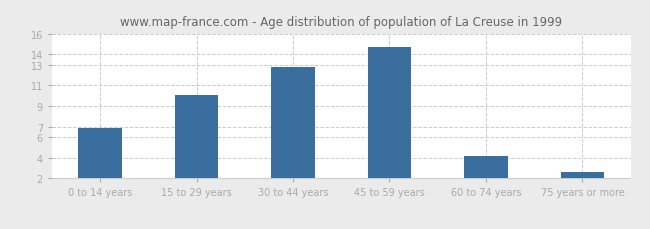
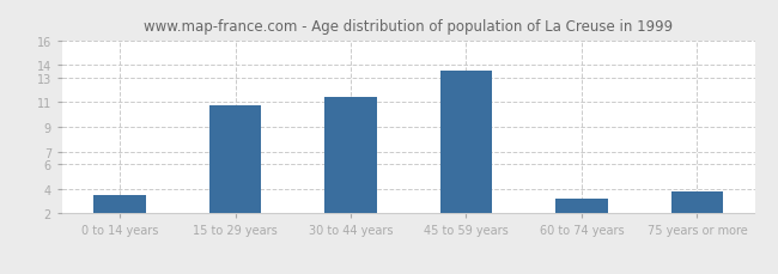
0 to 14 years: 6.8 -> 3.5
15 to 29 years: 10.1 -> 10.7
30 to 44 years: 12.8 -> 11.4
45 to 59 years: 14.7 -> 13.5
60 to 74 years: 4.2 -> 3.2
75 years or more: 2.6 -> 3.8
